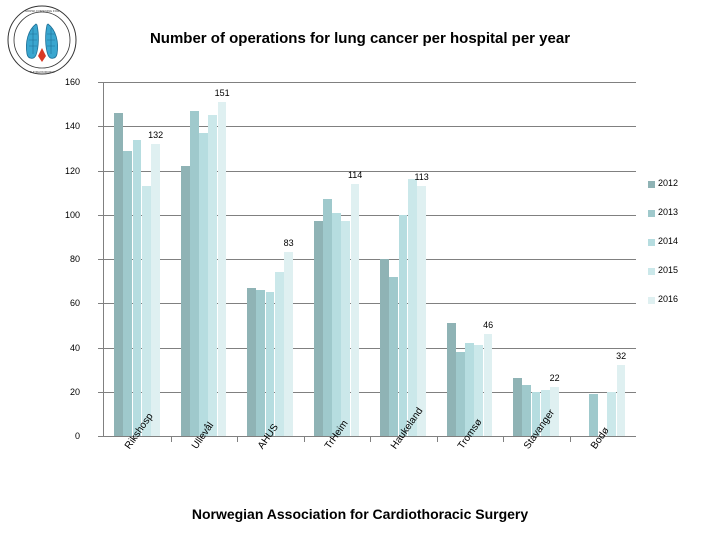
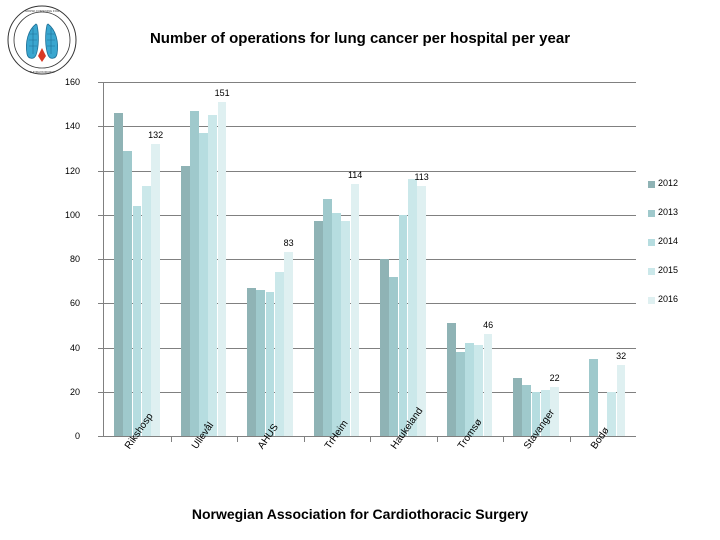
2014/Rikshosp: 134 -> 104
2013/Bodø: 19 -> 35
